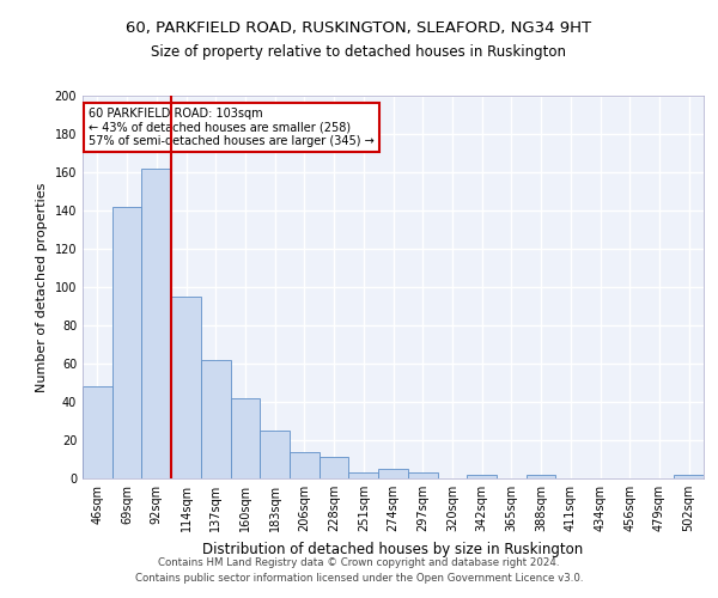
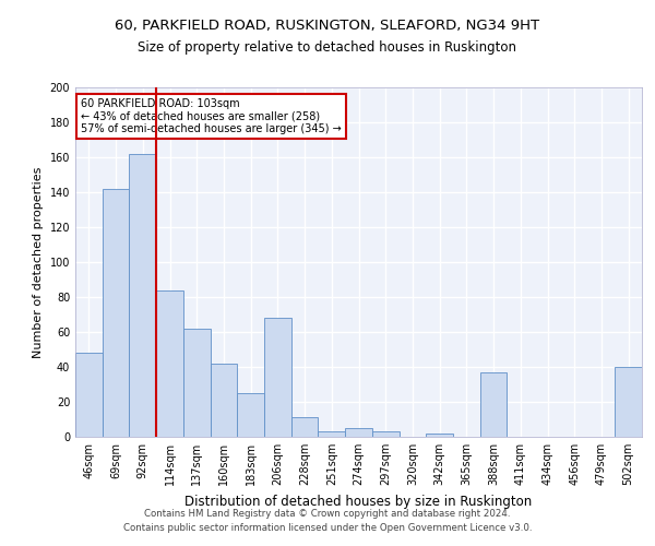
114sqm: 95 -> 84
206sqm: 14 -> 68
388sqm: 2 -> 37
502sqm: 2 -> 40
